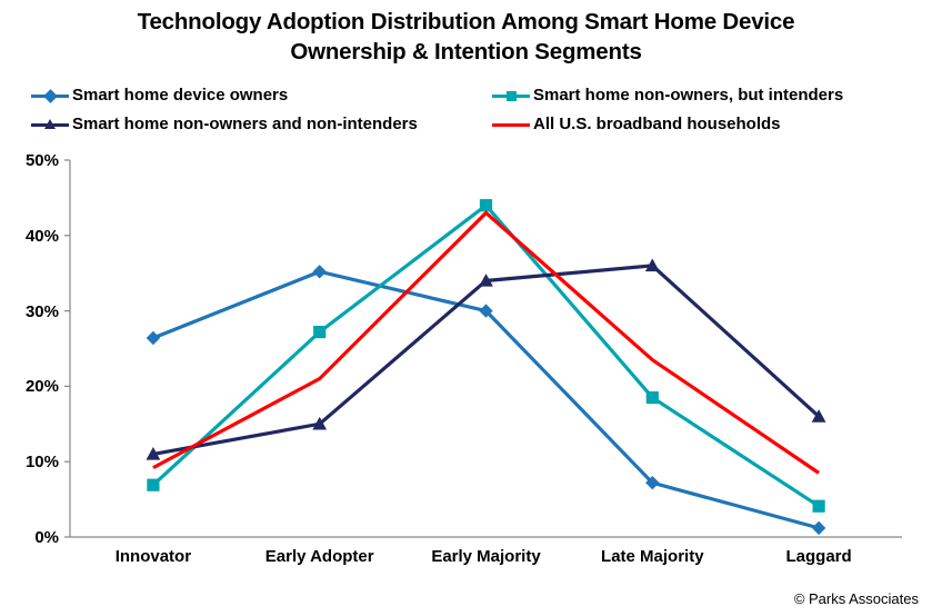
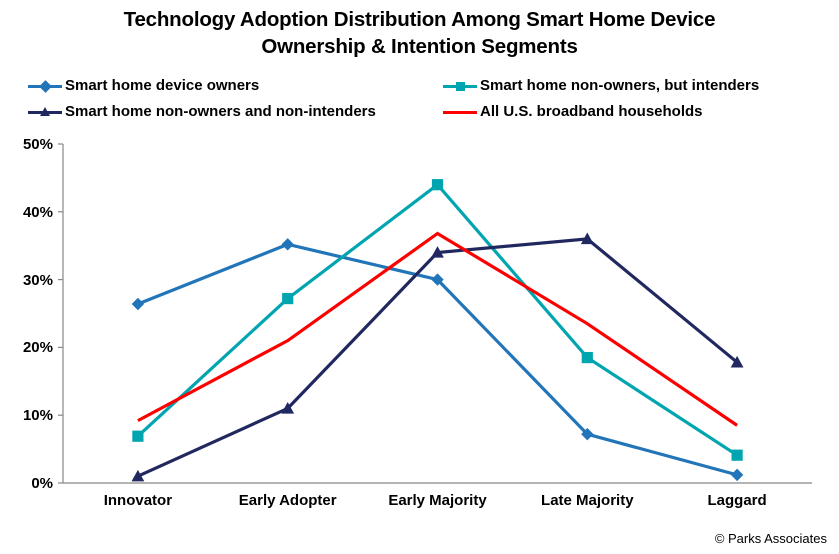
Smart home non-owners and non-intenders/Innovator: 11% -> 1%
Smart home non-owners and non-intenders/Early Adopter: 15% -> 11%
All U.S. broadband households/Early Majority: 43% -> 37%
Smart home non-owners and non-intenders/Laggard: 16% -> 18%
